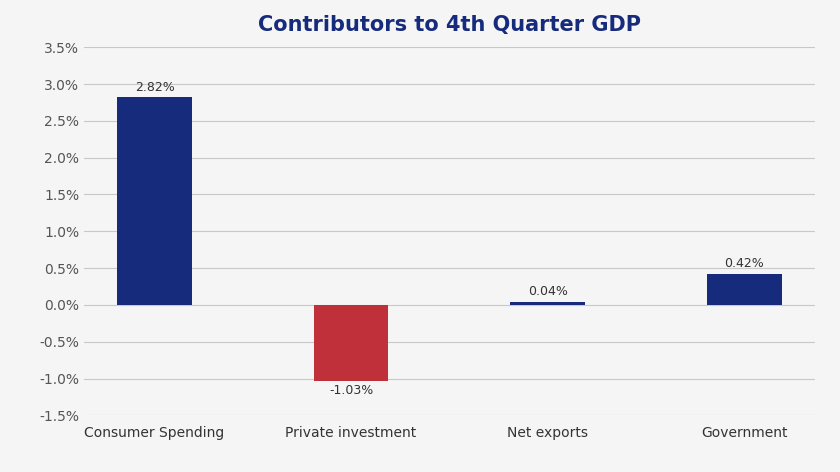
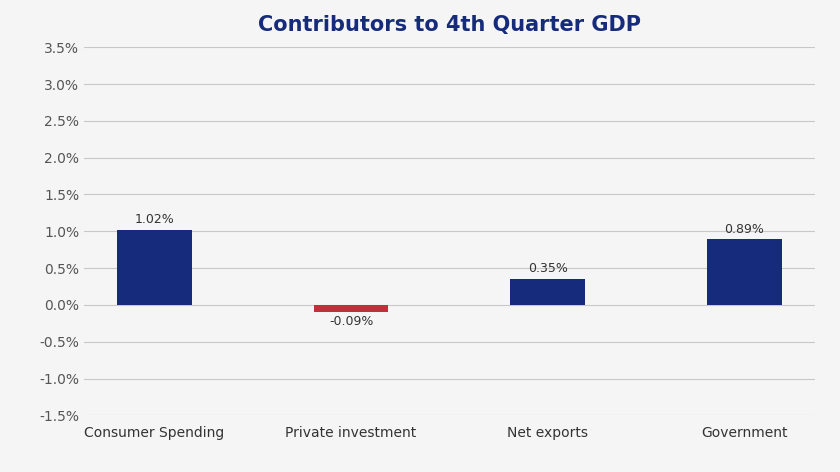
Consumer Spending: 2.82% -> 1.02%
Private investment: -1.03% -> -0.09%
Net exports: 0.04% -> 0.35%
Government: 0.42% -> 0.89%
